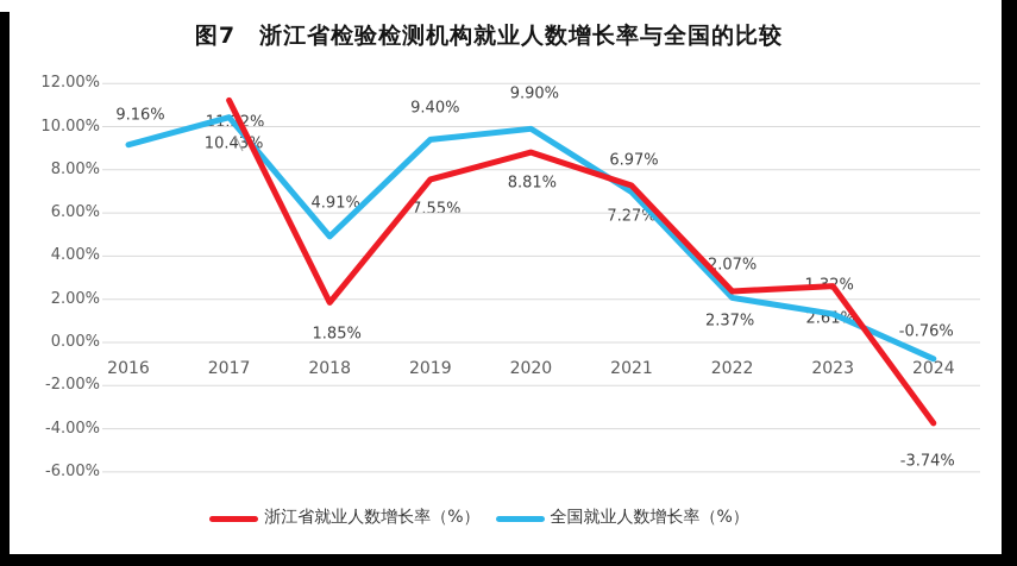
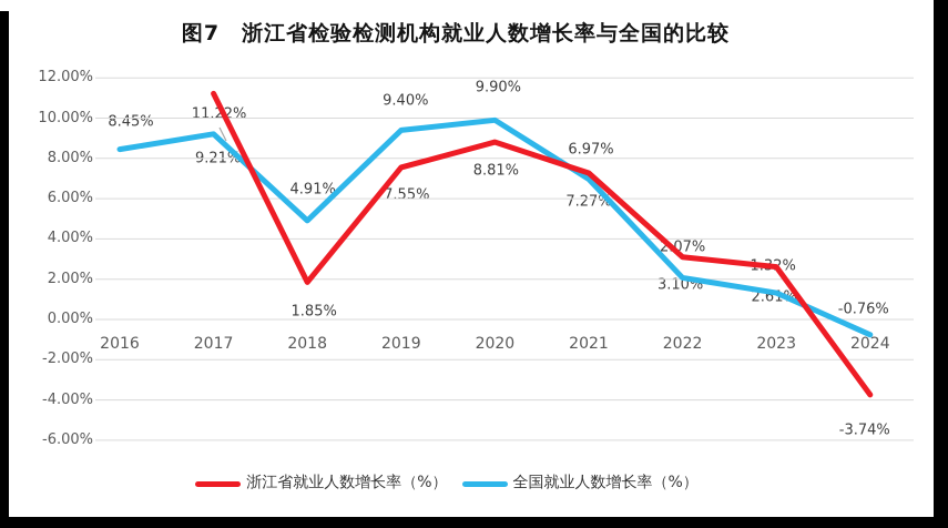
全国就业人数增长率（%）/2016: 9.16% -> 8.45%
全国就业人数增长率（%）/2017: 10.43% -> 9.21%
浙江省就业人数增长率（%）/2022: 2.37% -> 3.10%
